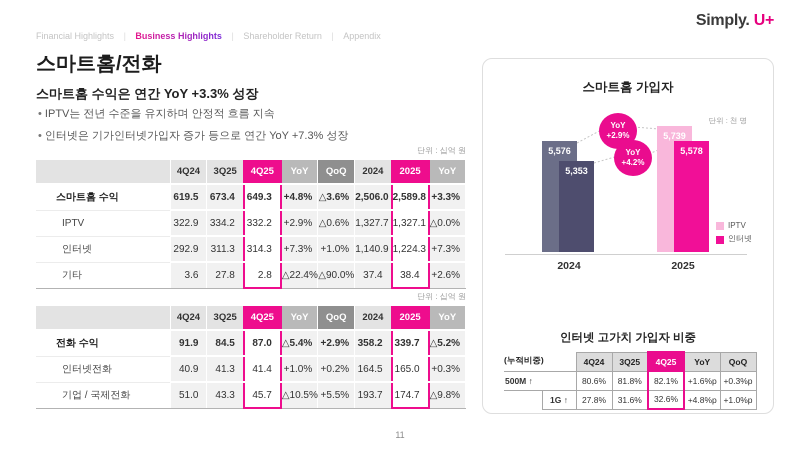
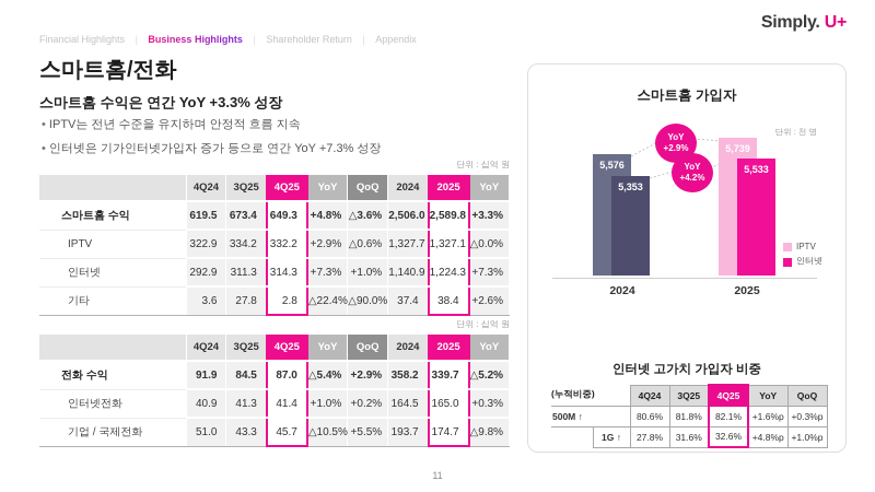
인터넷/2025: 5,578 -> 5,533
